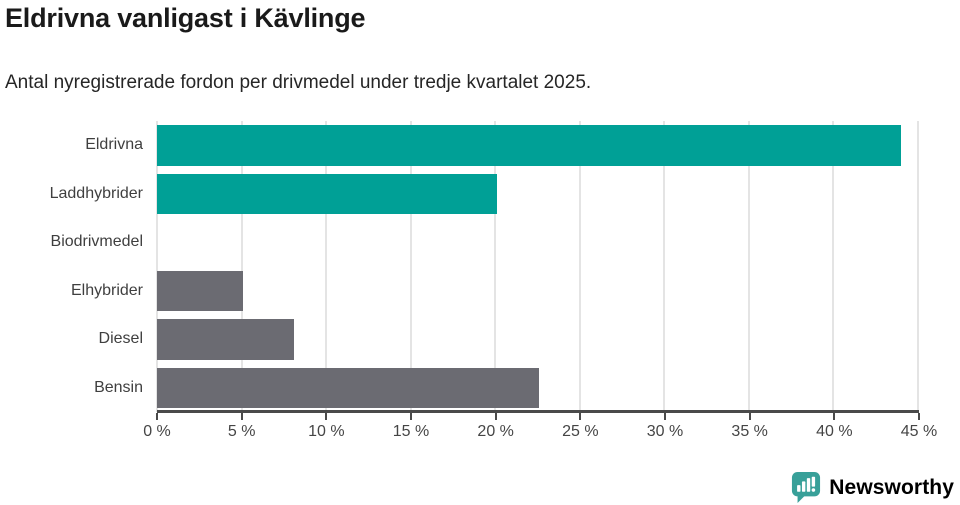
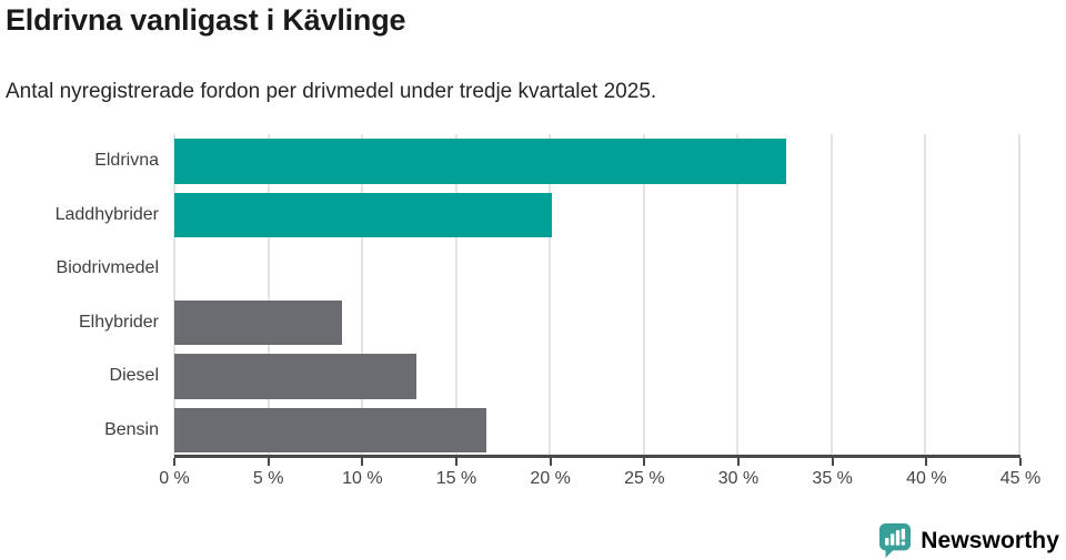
Eldrivna: 44.0% -> 32.6%
Elhybrider: 5.1% -> 8.9%
Diesel: 8.1% -> 12.9%
Bensin: 22.6% -> 16.6%
